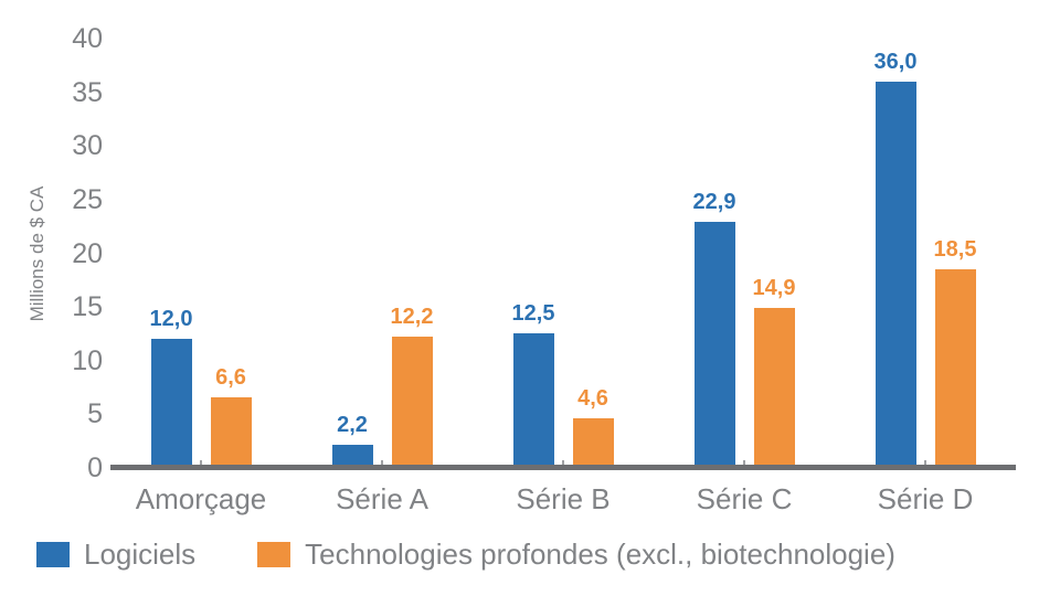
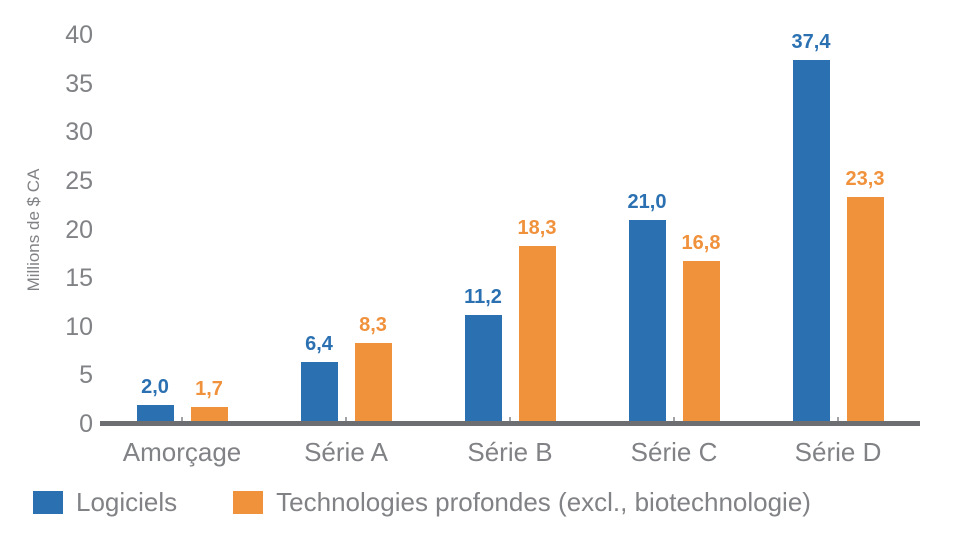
Logiciels/Amorçage: 12,0 -> 2,0
Technologies profondes (excl., biotechnologie)/Amorçage: 6,6 -> 1,7
Logiciels/Série A: 2,2 -> 6,4
Technologies profondes (excl., biotechnologie)/Série A: 12,2 -> 8,3
Logiciels/Série B: 12,5 -> 11,2
Technologies profondes (excl., biotechnologie)/Série B: 4,6 -> 18,3
Logiciels/Série C: 22,9 -> 21,0
Technologies profondes (excl., biotechnologie)/Série C: 14,9 -> 16,8
Logiciels/Série D: 36,0 -> 37,4
Technologies profondes (excl., biotechnologie)/Série D: 18,5 -> 23,3
